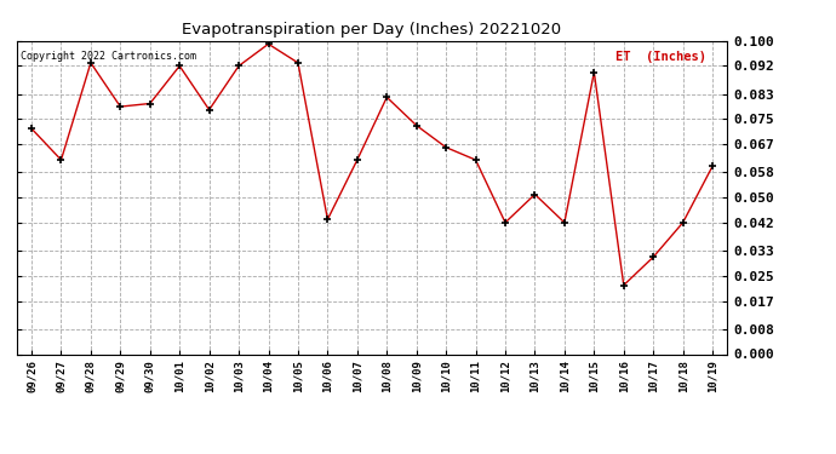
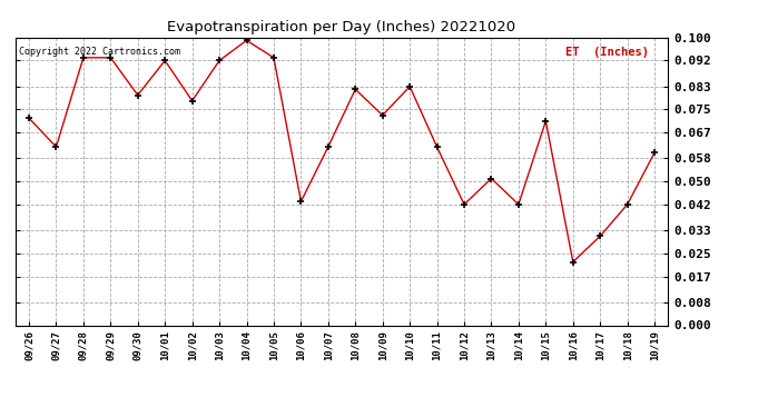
09/29: 0.079 -> 0.093
10/10: 0.066 -> 0.083
10/15: 0.090 -> 0.071
